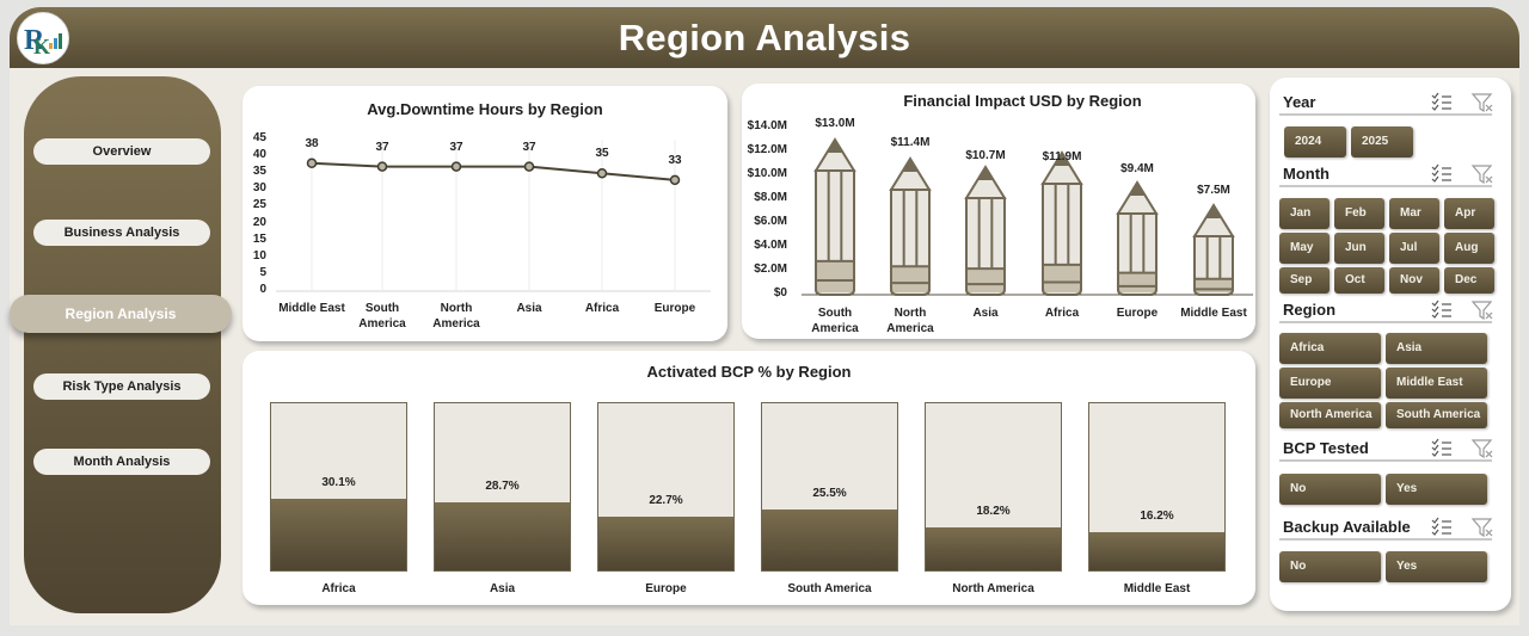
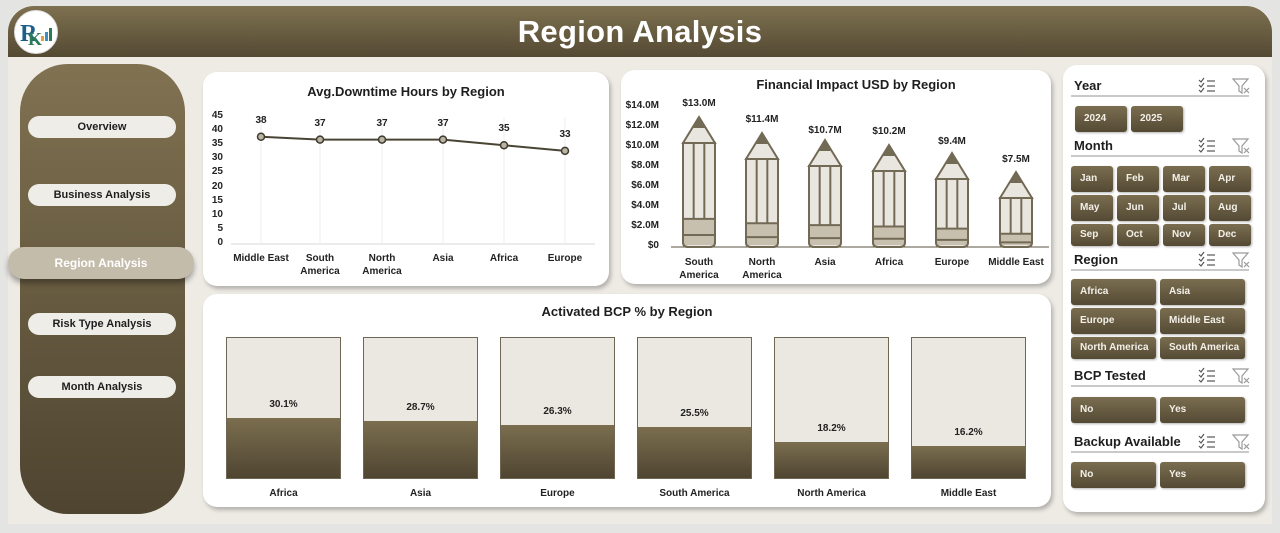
Financial Impact USD by Region/Africa: $11.9M -> $10.2M
Activated BCP % by Region/Europe: 22.7% -> 26.3%
